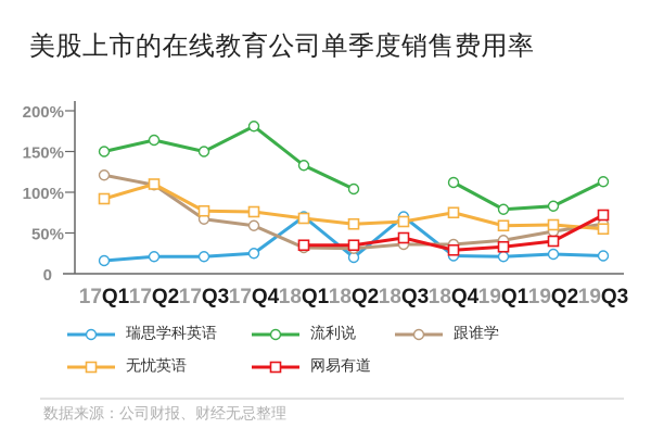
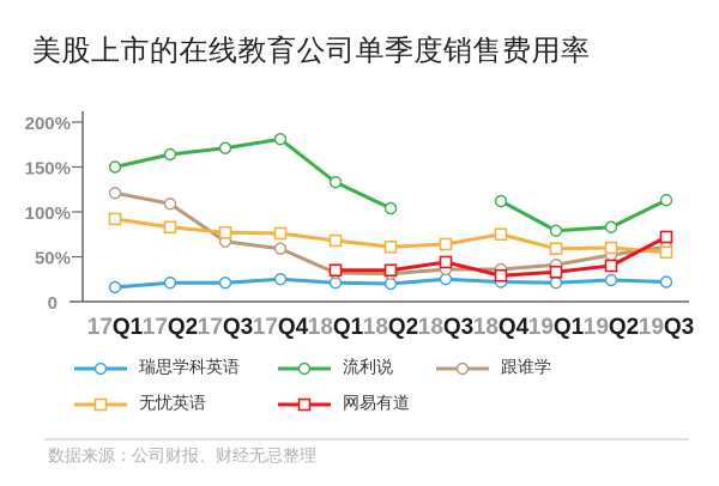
无忧英语/17Q2: 110% -> 80%
流利说/17Q3: 150% -> 170%
瑞思学科英语/18Q1: 70% -> 20%
瑞思学科英语/18Q3: 70% -> 20%
